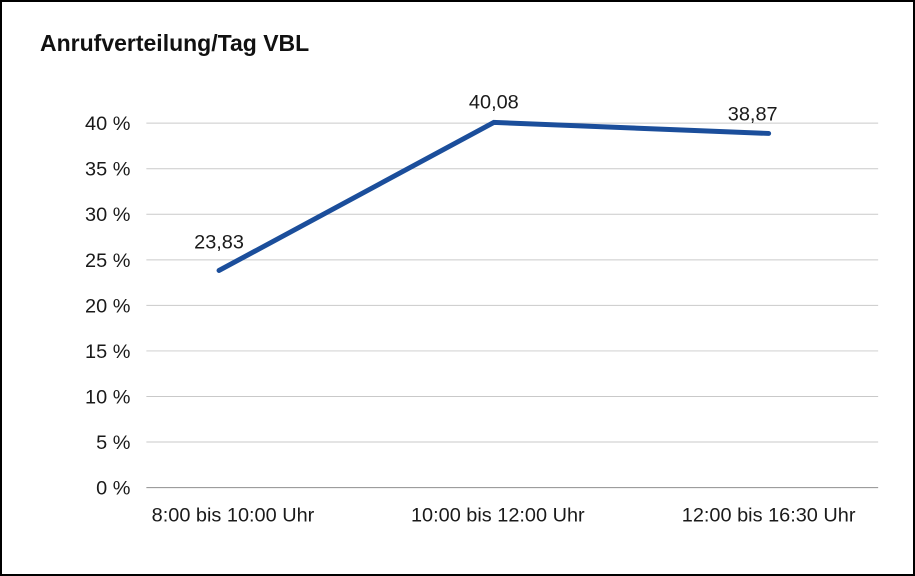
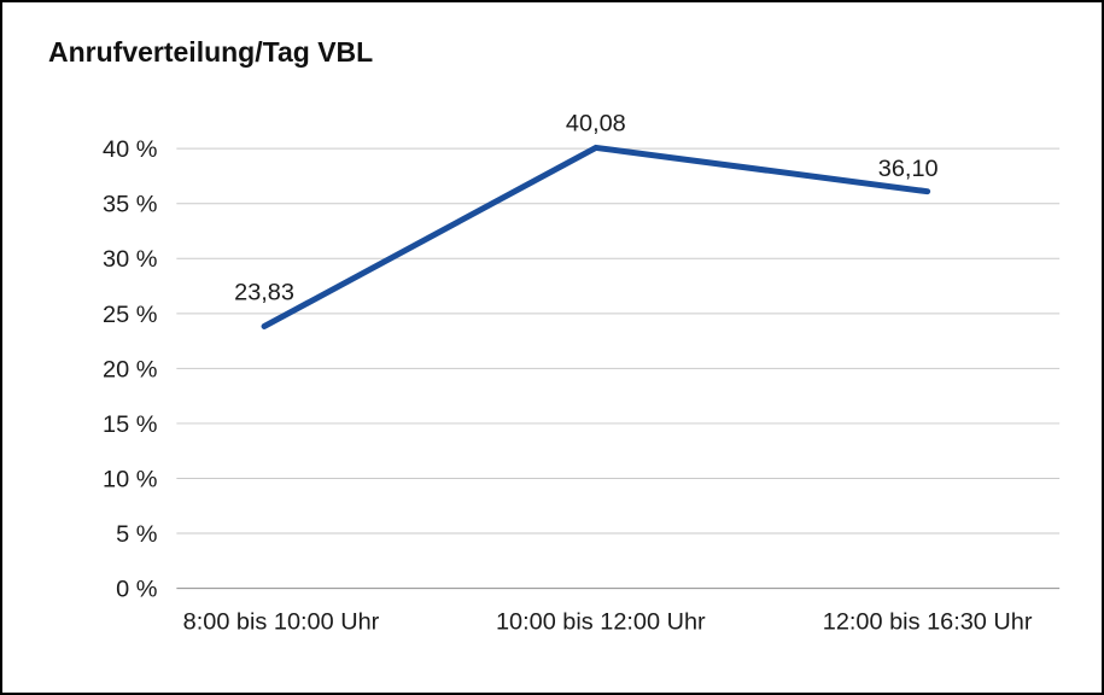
12:00 bis 16:30 Uhr: 38,87 -> 36,10
